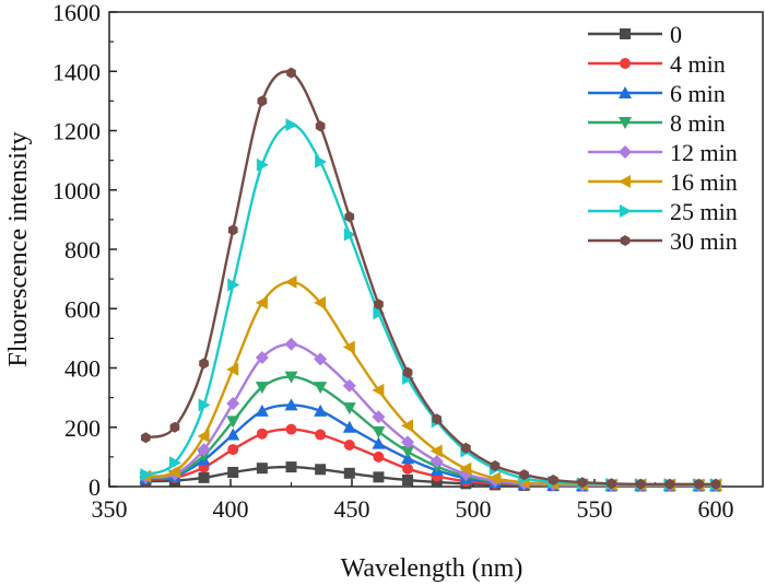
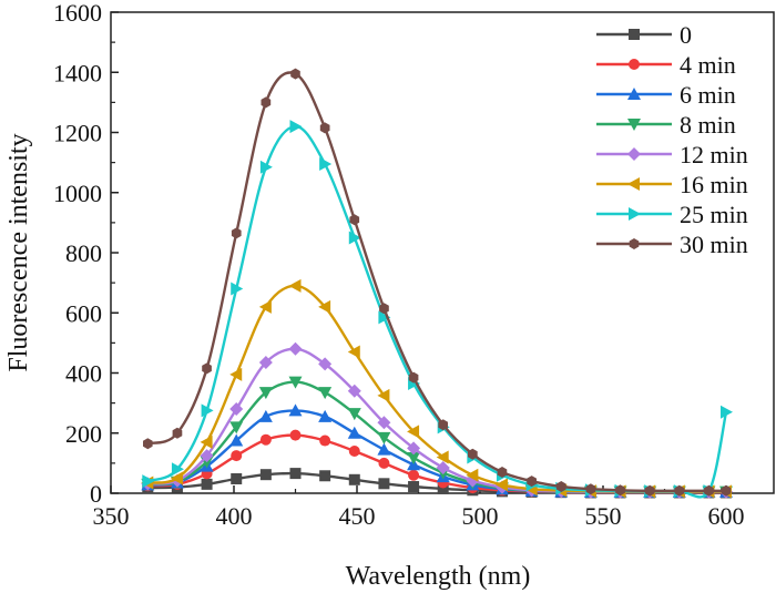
25 min/600: 10 -> 270
